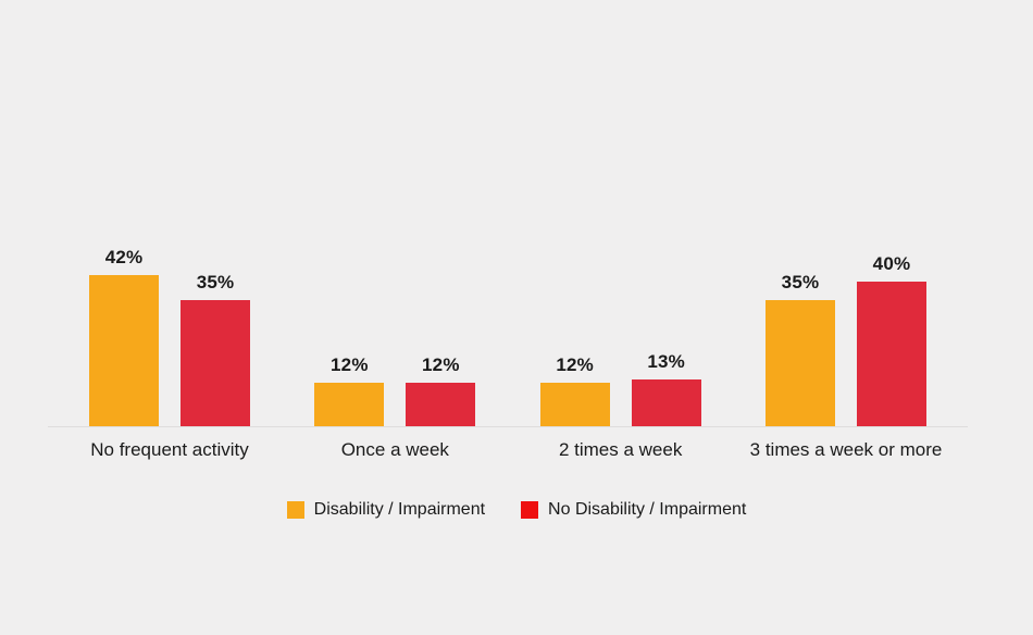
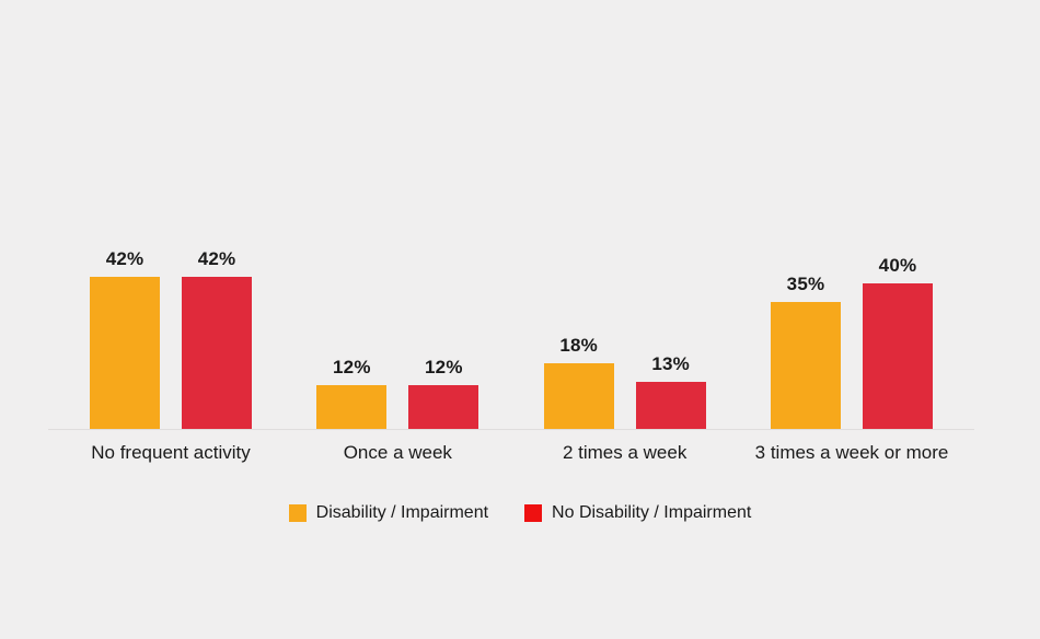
No Disability / Impairment/No frequent activity: 35% -> 42%
Disability / Impairment/2 times a week: 12% -> 18%
